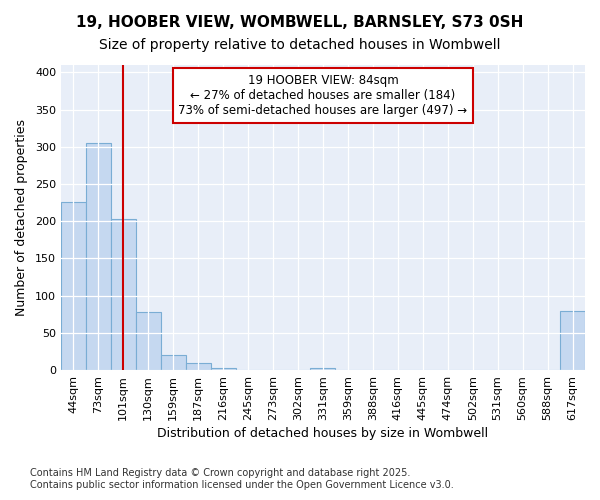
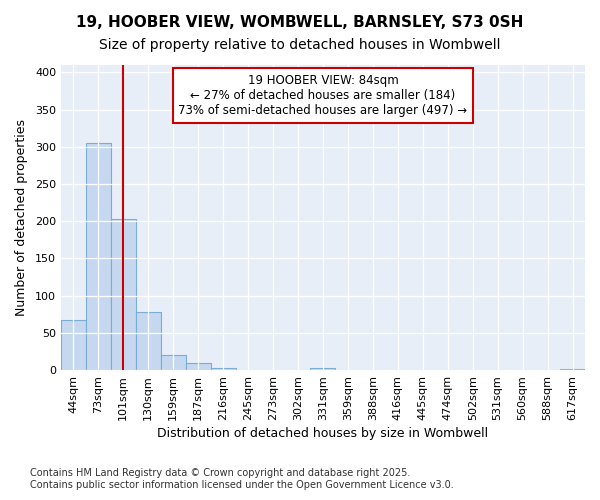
44sqm: 226 -> 67
617sqm: 80 -> 2
